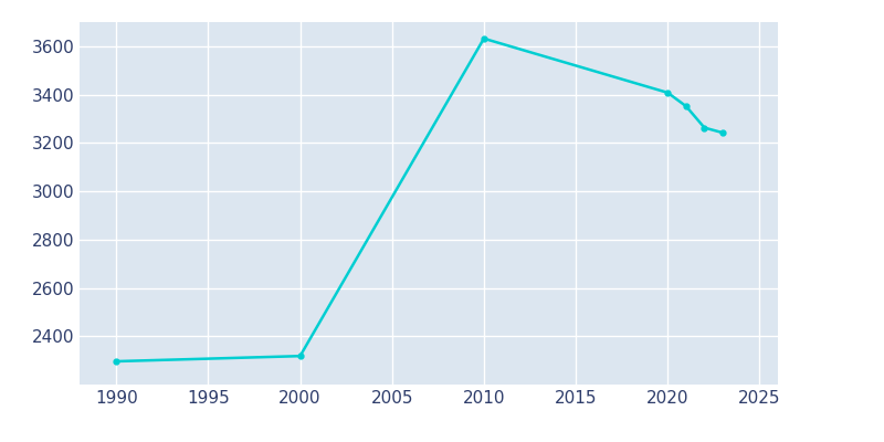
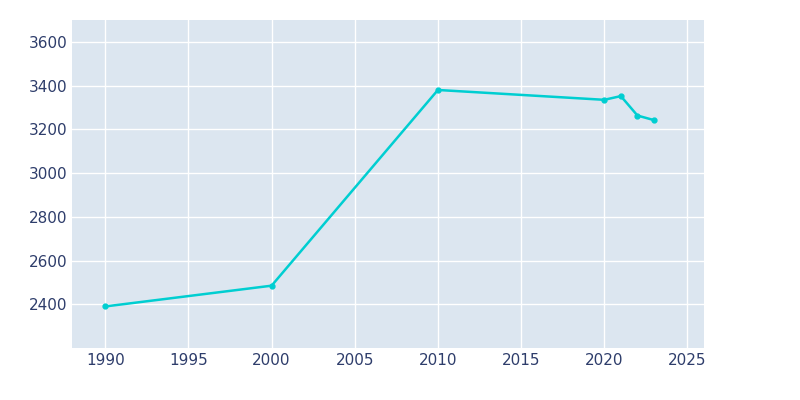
1990: 2296 -> 2390
2000: 2318 -> 2485
2010: 3632 -> 3380
2020: 3408 -> 3335
